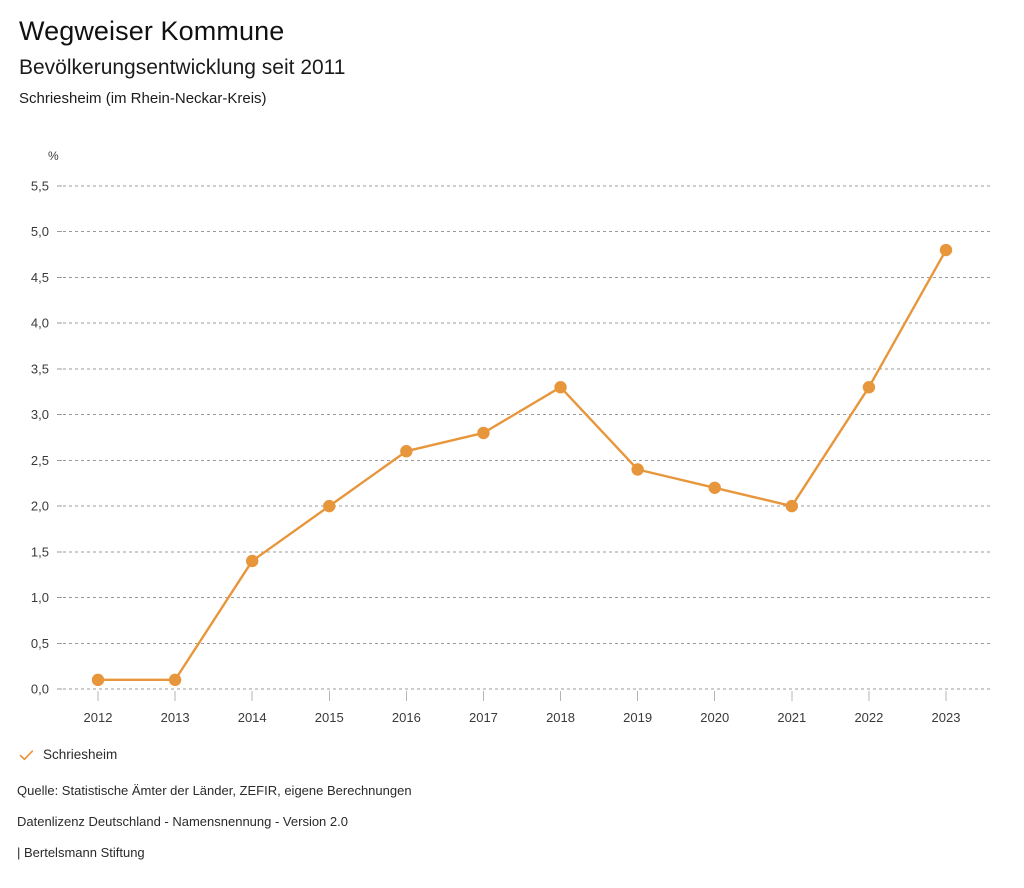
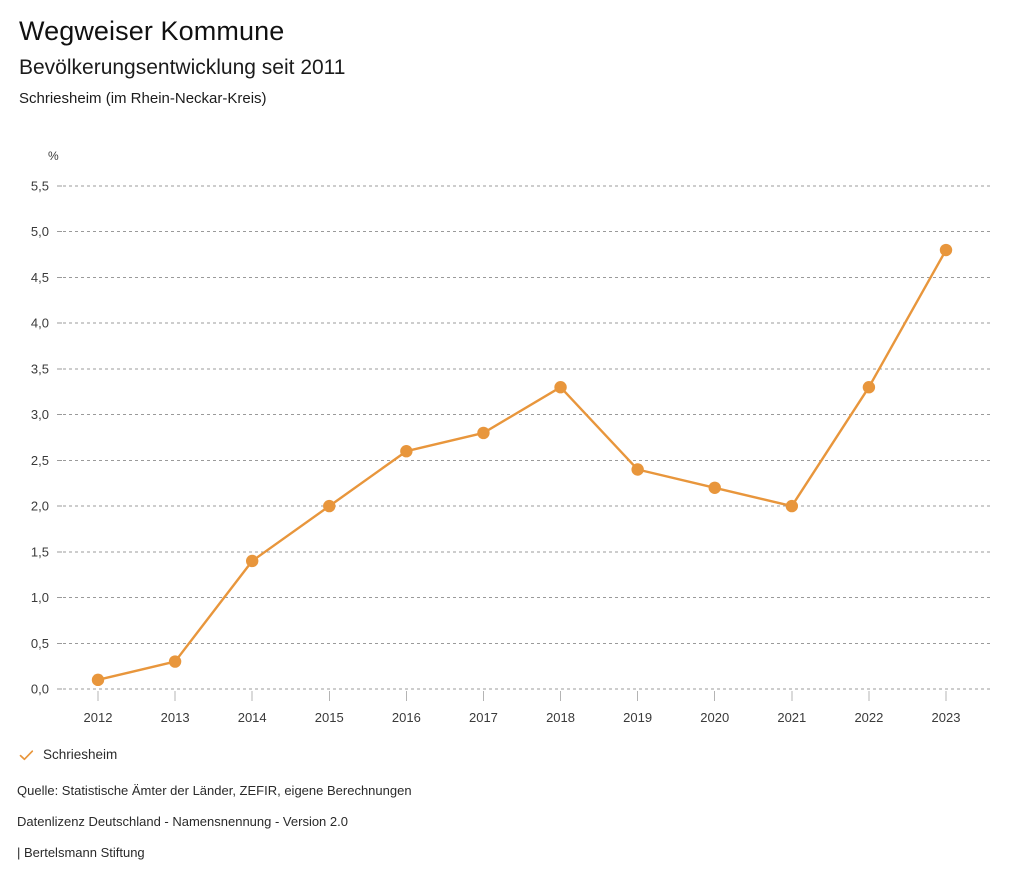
2013: 0,1 -> 0,3
